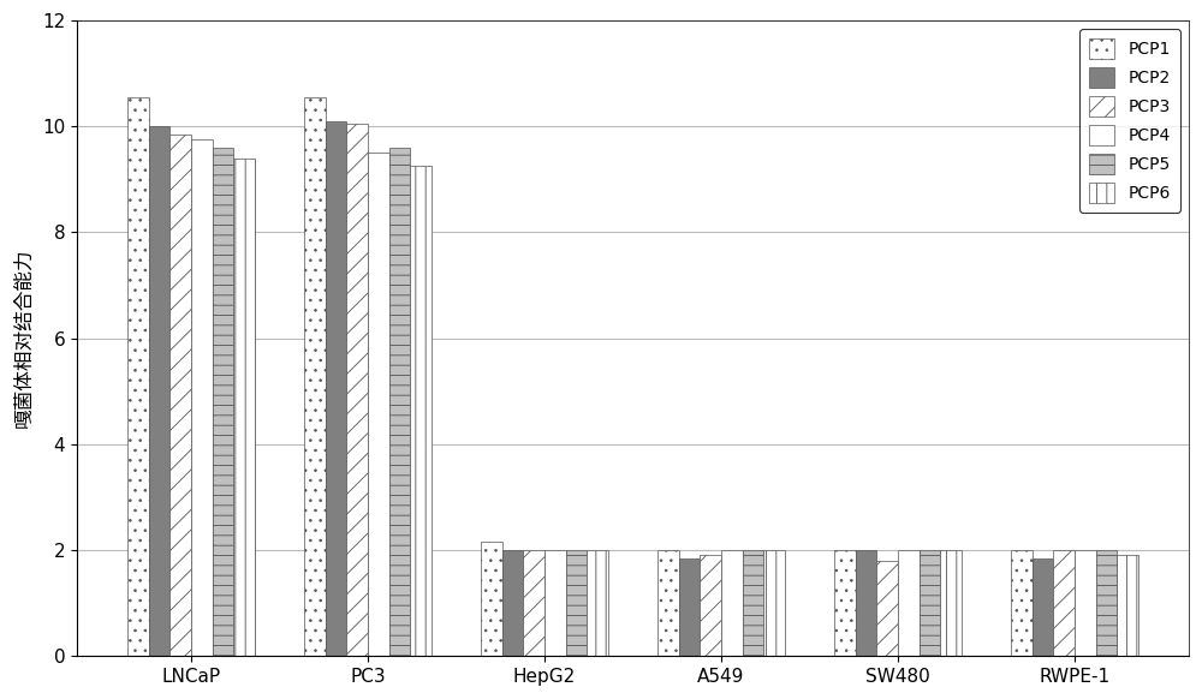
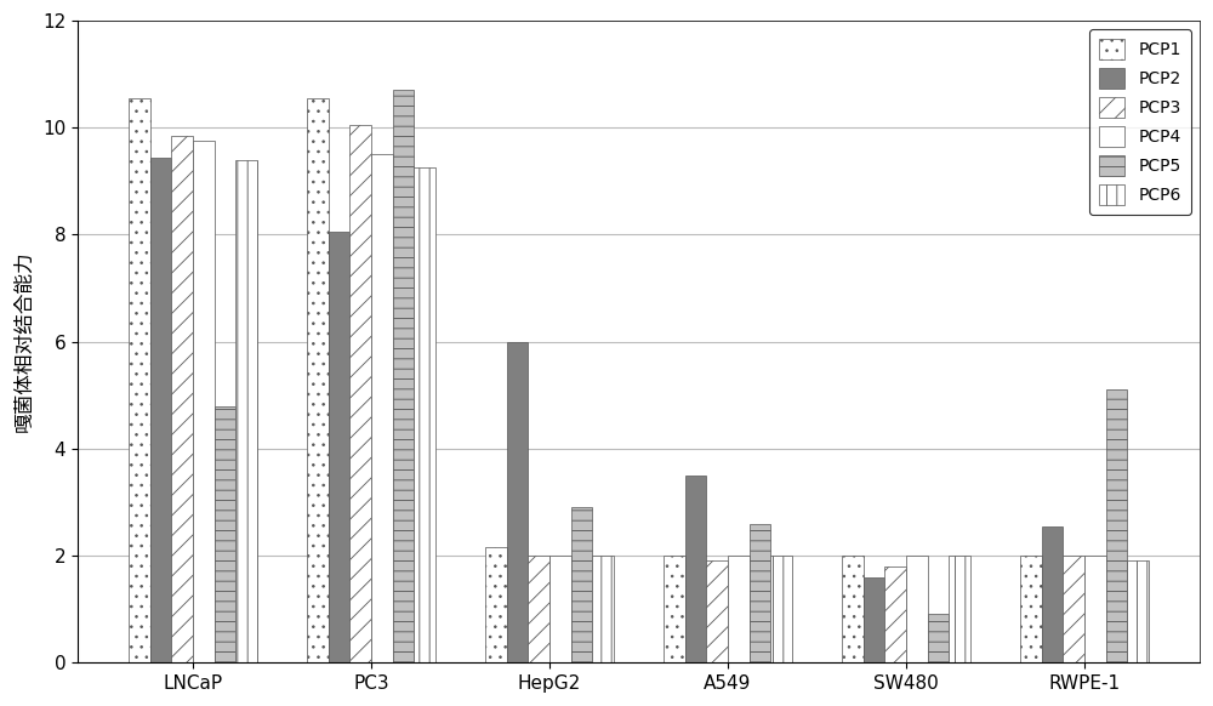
PCP2/LNCaP: 10.00 -> 9.45
PCP5/LNCaP: 9.6 -> 4.8
PCP2/PC3: 10.10 -> 8.05
PCP5/PC3: 9.6 -> 10.7
PCP2/HepG2: 2.00 -> 6.00
PCP5/HepG2: 2.0 -> 2.9
PCP2/A549: 1.85 -> 3.50
PCP5/A549: 2.0 -> 2.6
PCP2/SW480: 2.00 -> 1.60
PCP5/SW480: 2.0 -> 0.9
PCP2/RWPE-1: 1.85 -> 2.55
PCP5/RWPE-1: 2.0 -> 5.1
